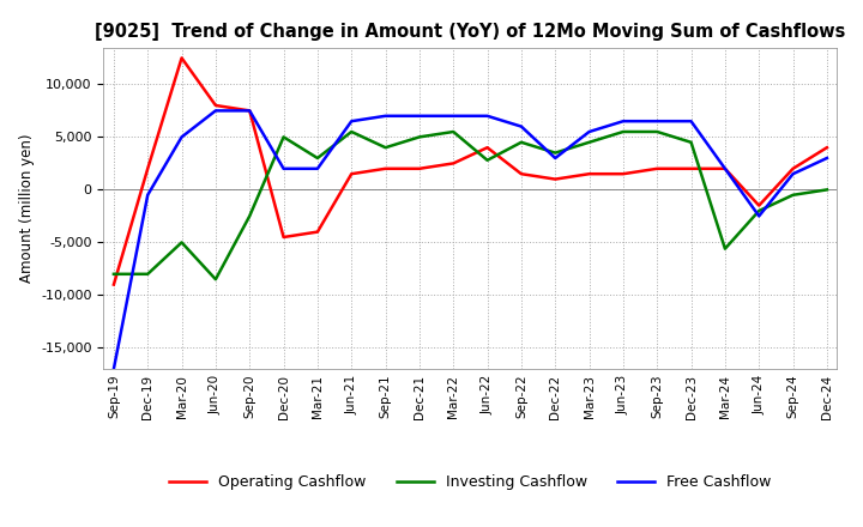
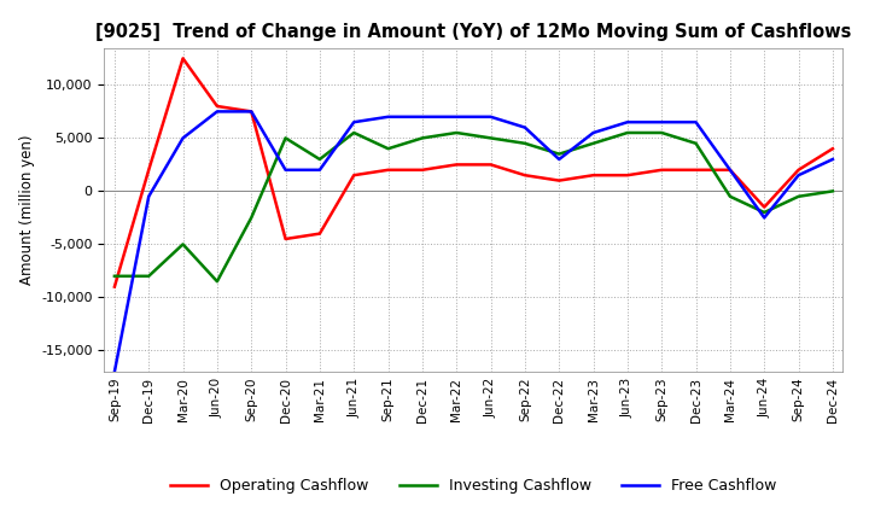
Operating Cashflow/Jun-22: 4,000 -> 2,500
Investing Cashflow/Jun-22: 2,800 -> 5,000
Investing Cashflow/Mar-24: -5,600 -> -500
